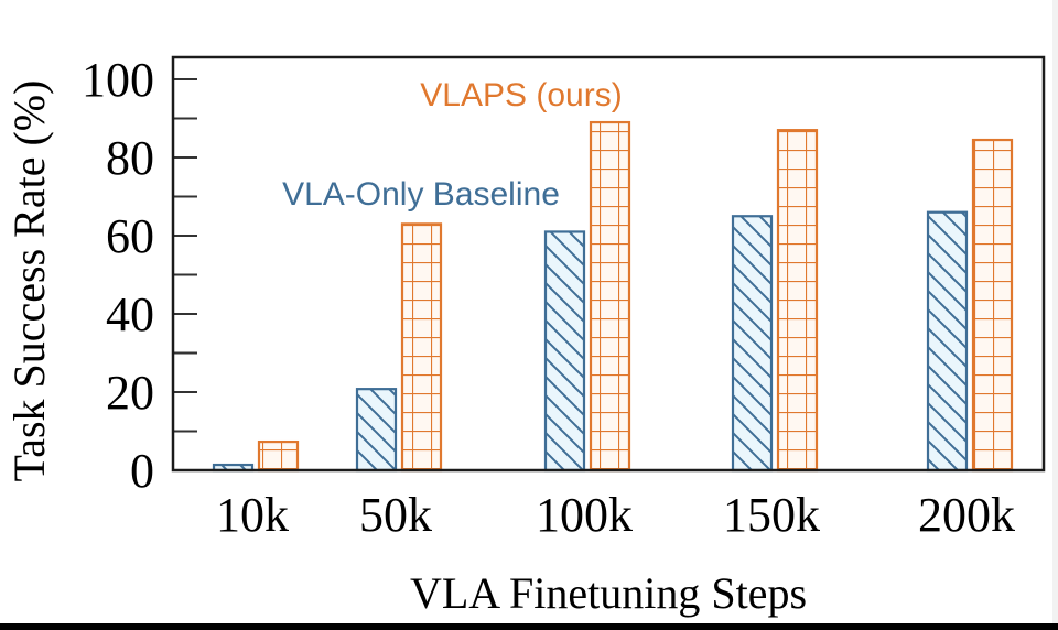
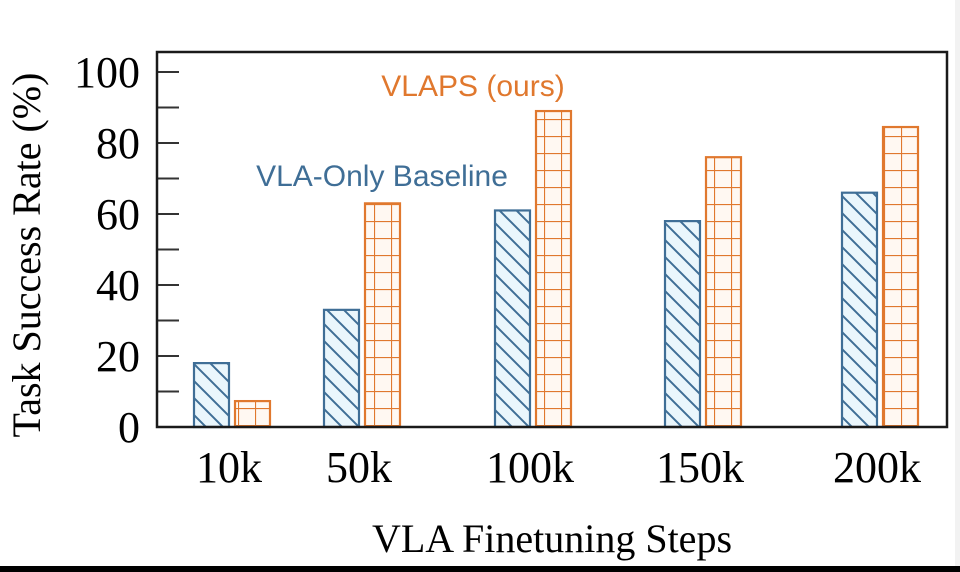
VLA-Only Baseline/10k: 1 -> 18
VLA-Only Baseline/50k: 21 -> 33
VLA-Only Baseline/150k: 65 -> 58
VLAPS (ours)/150k: 87 -> 76
